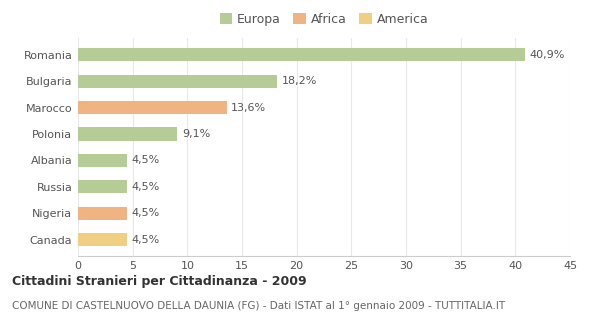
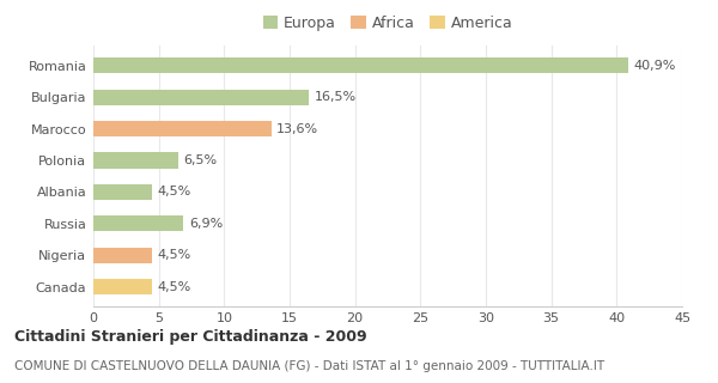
Bulgaria: 18,2% -> 16,5%
Polonia: 9,1% -> 6,5%
Russia: 4,5% -> 6,9%
